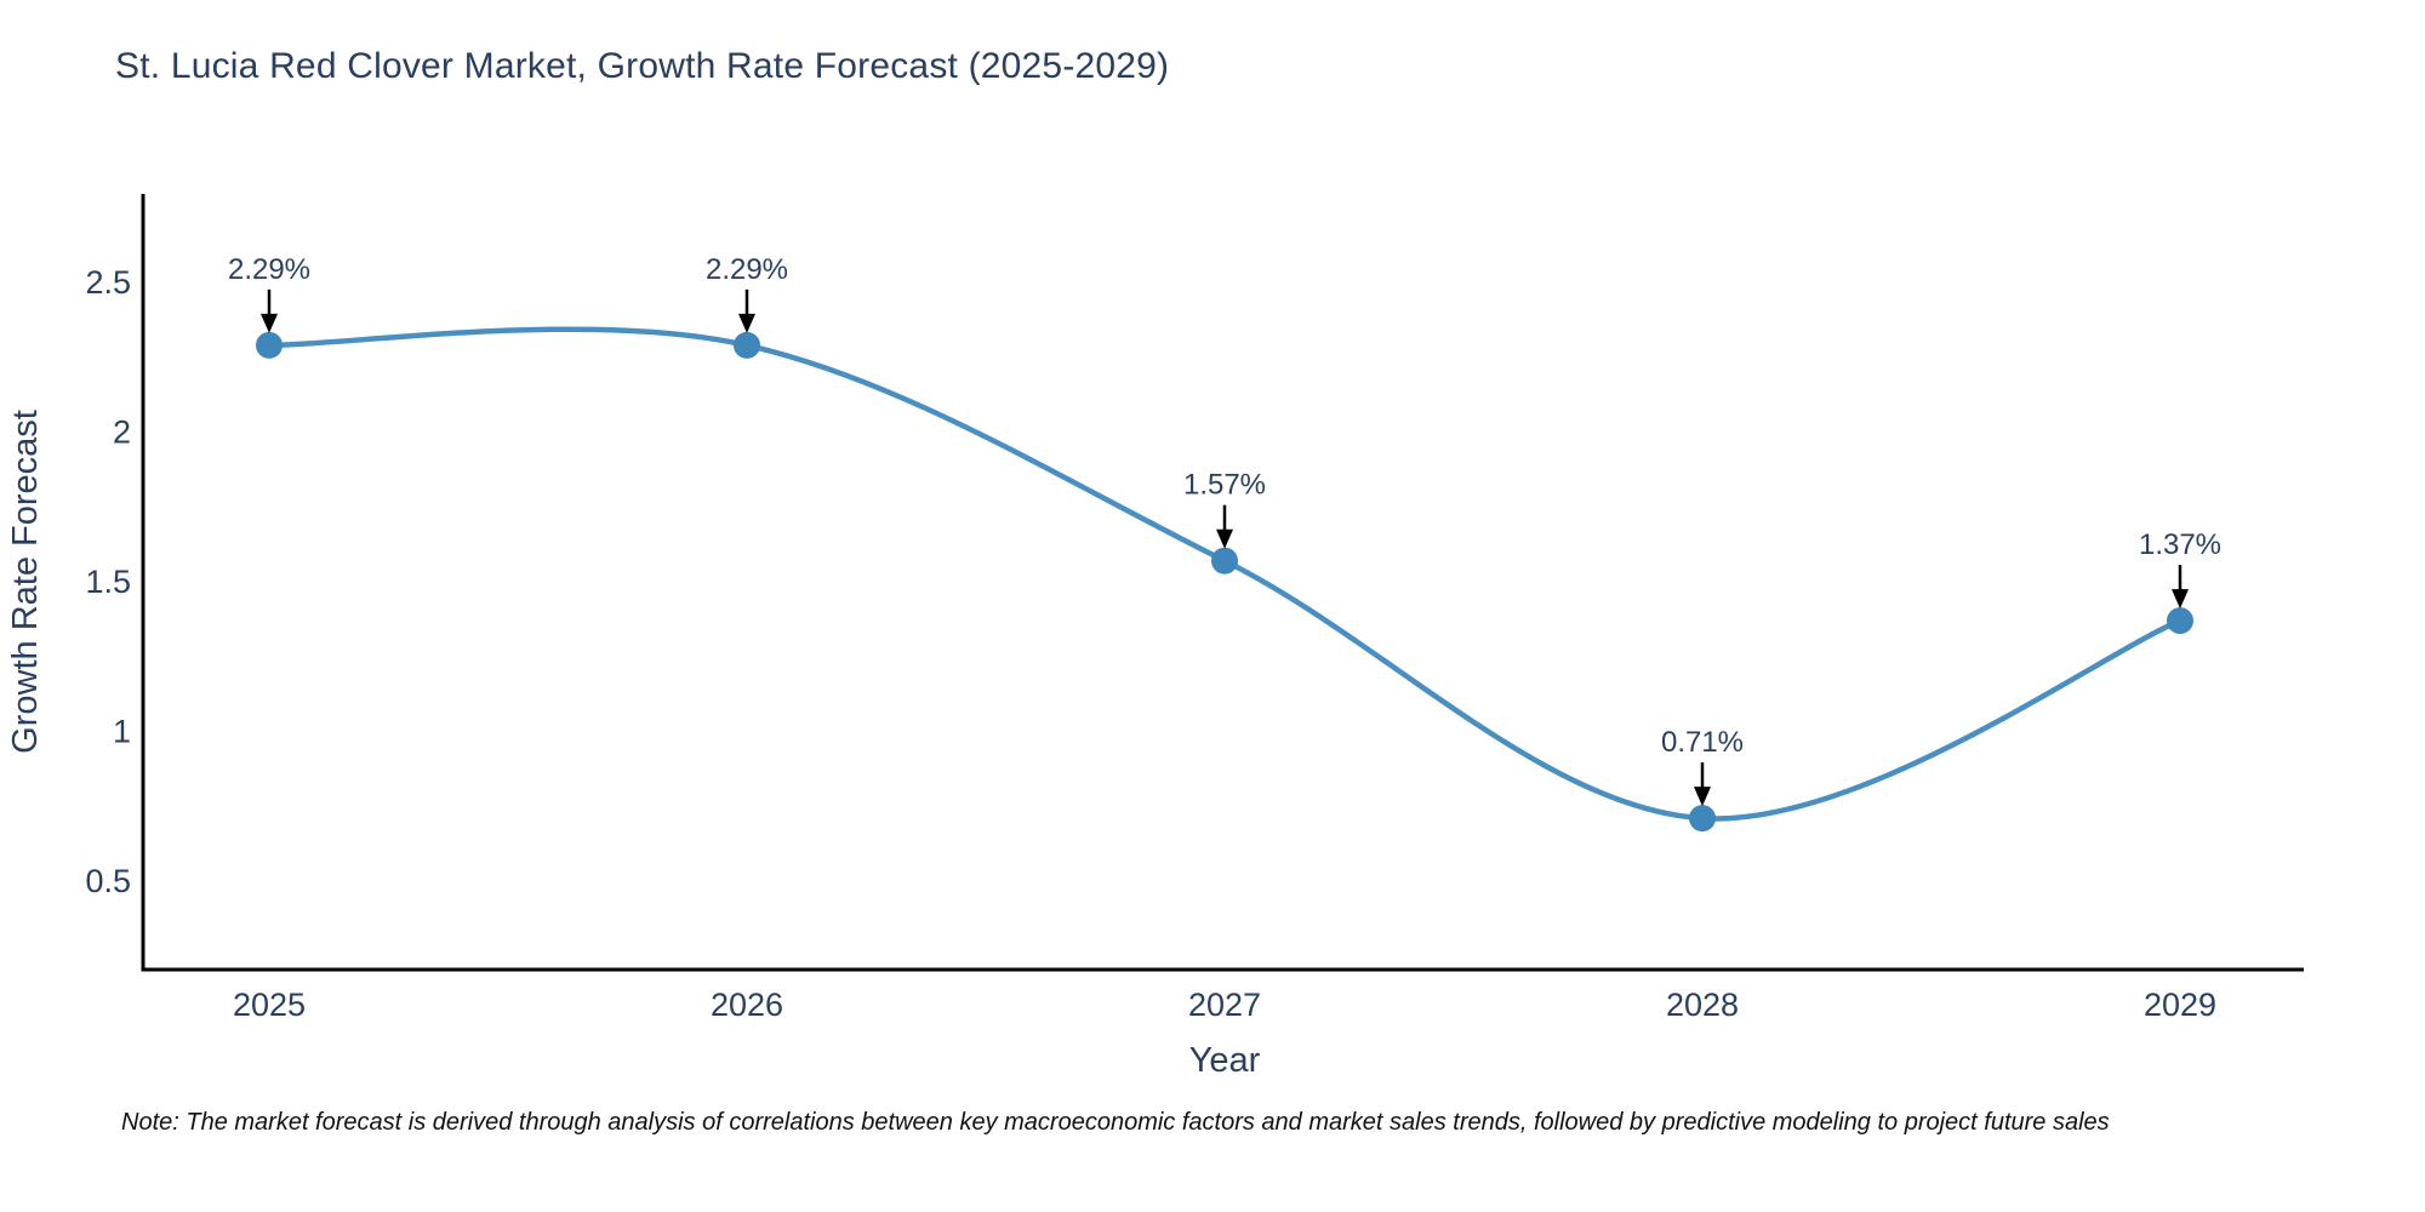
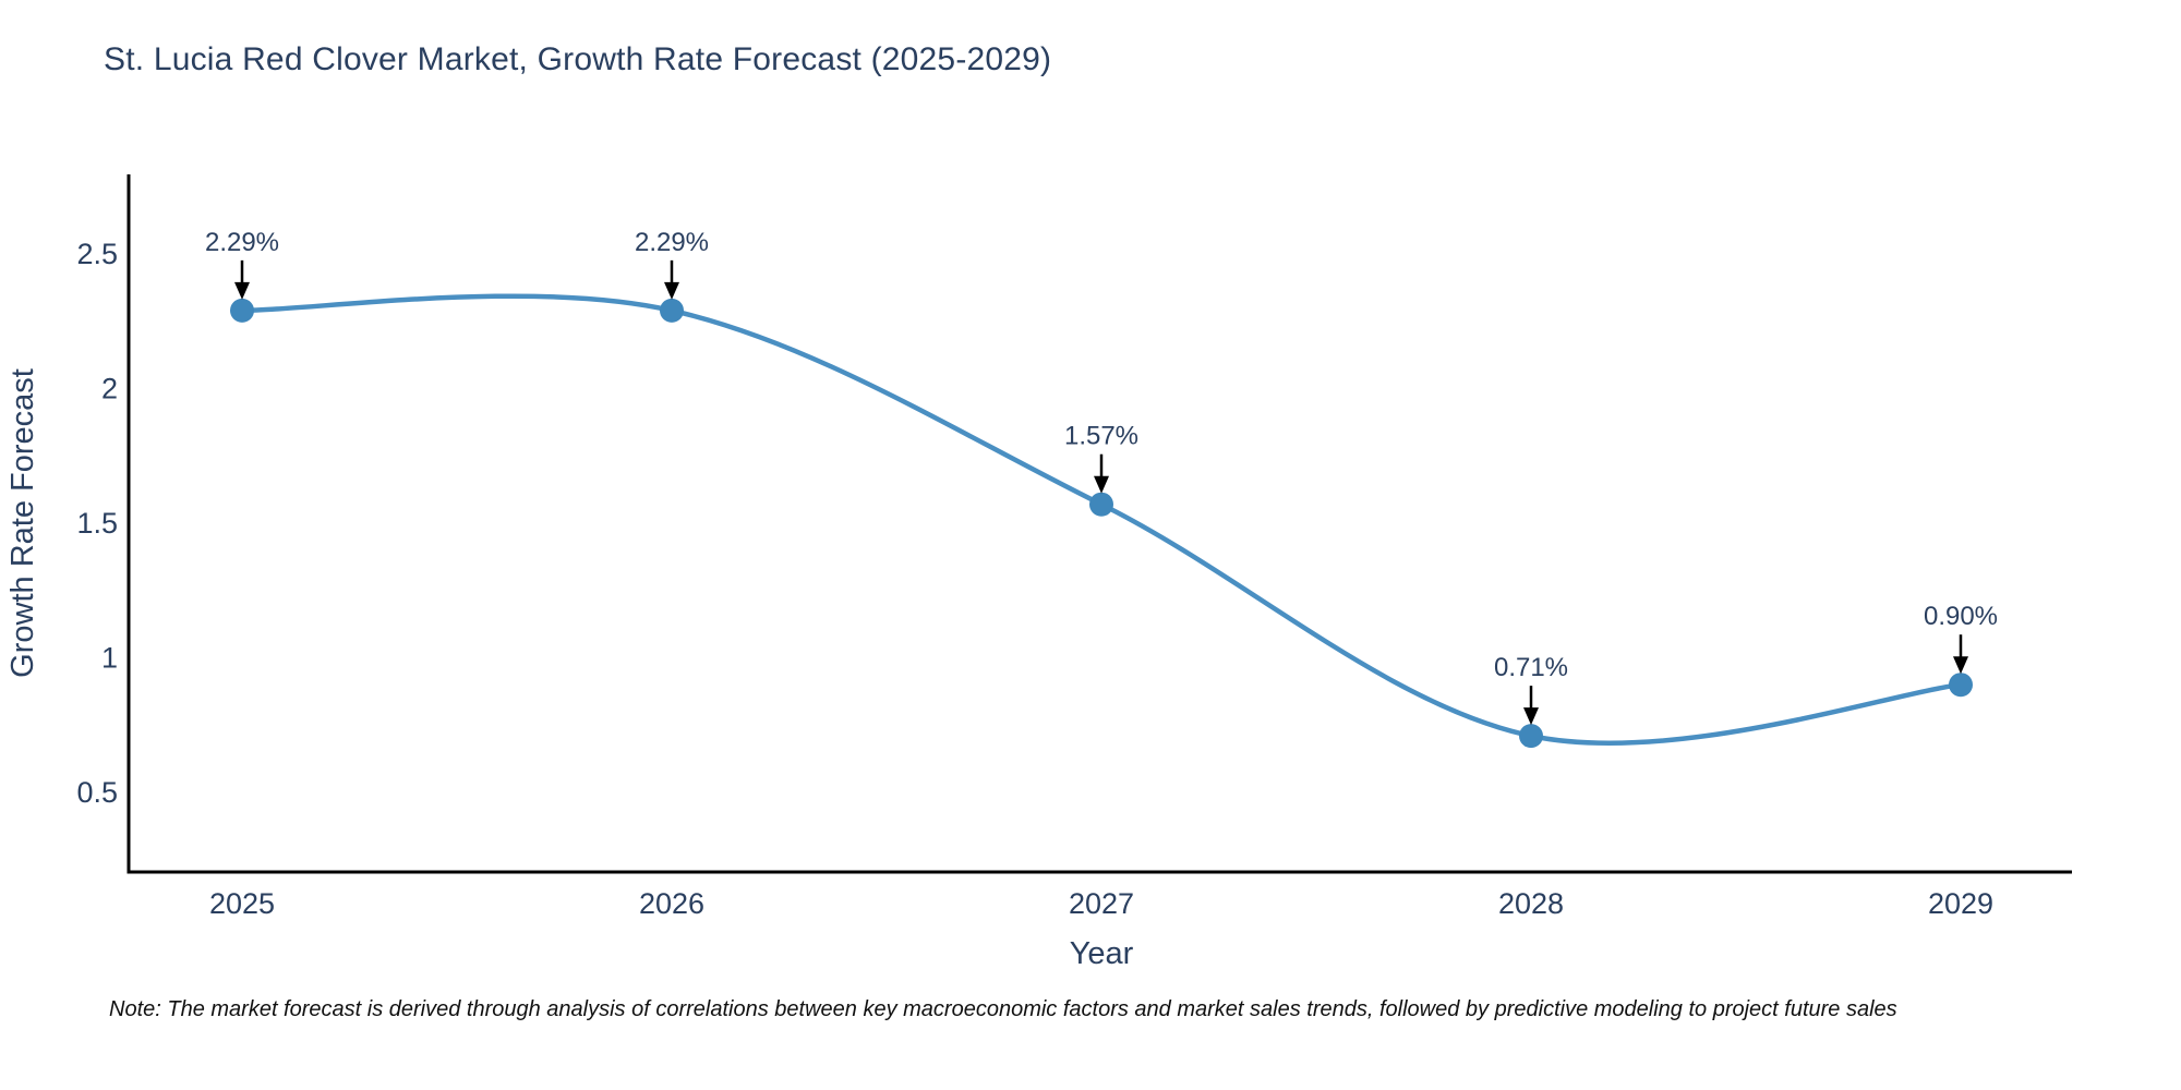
2029: 1.37% -> 0.90%
